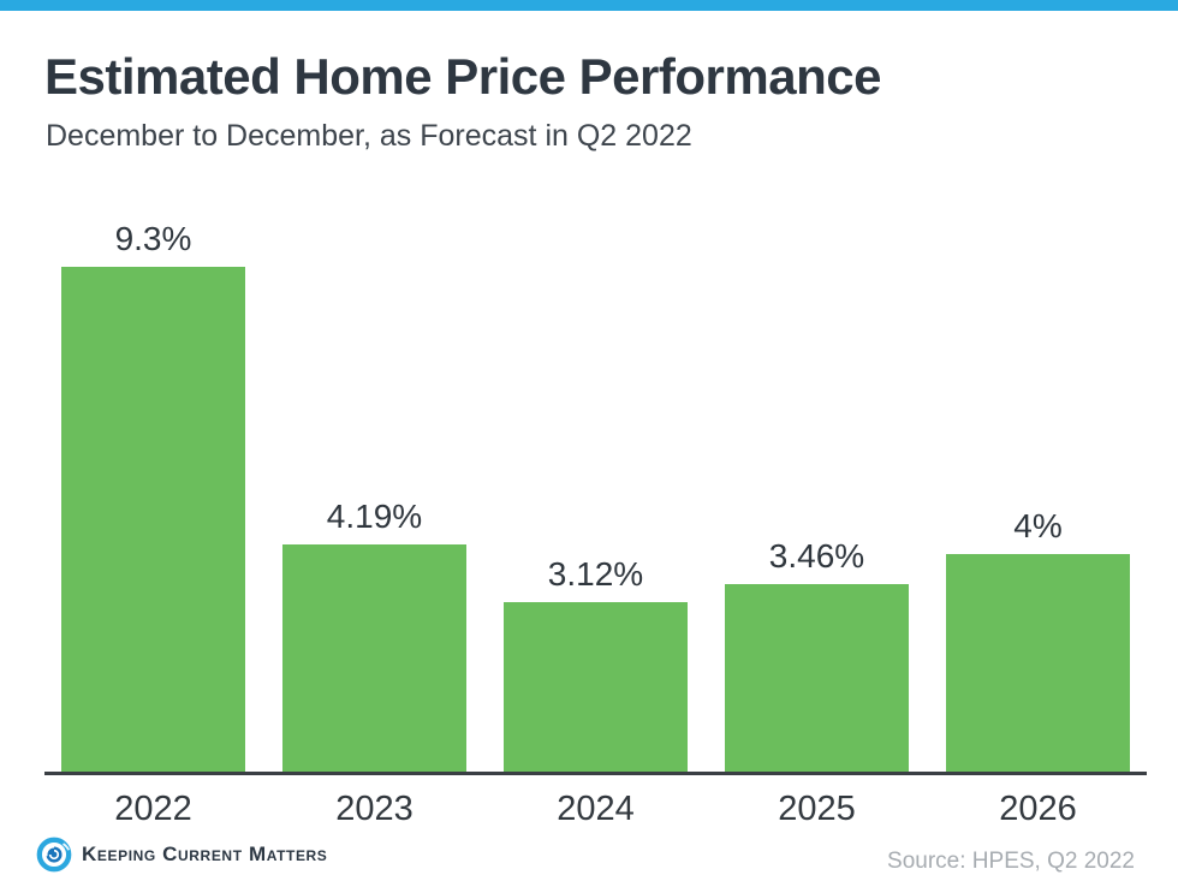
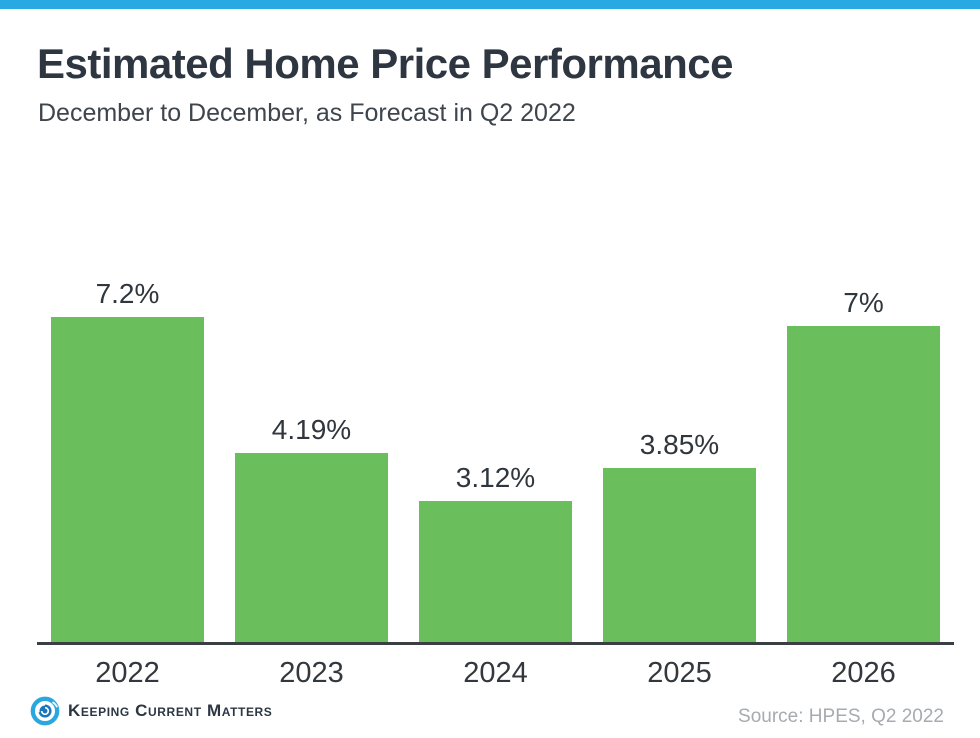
2022: 9.3% -> 7.2%
2025: 3.46% -> 3.85%
2026: 4% -> 7%
